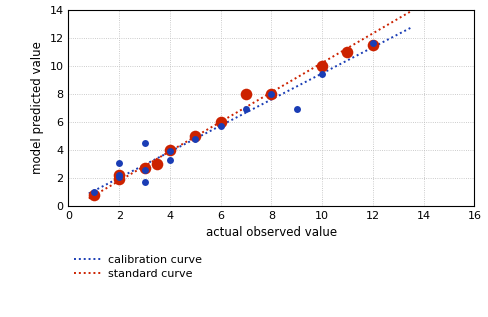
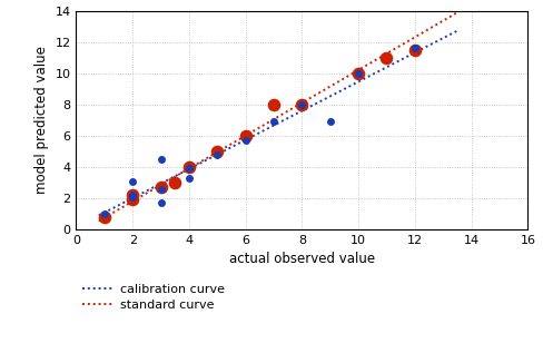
calibration curve/10: 9.4 -> 10.0
